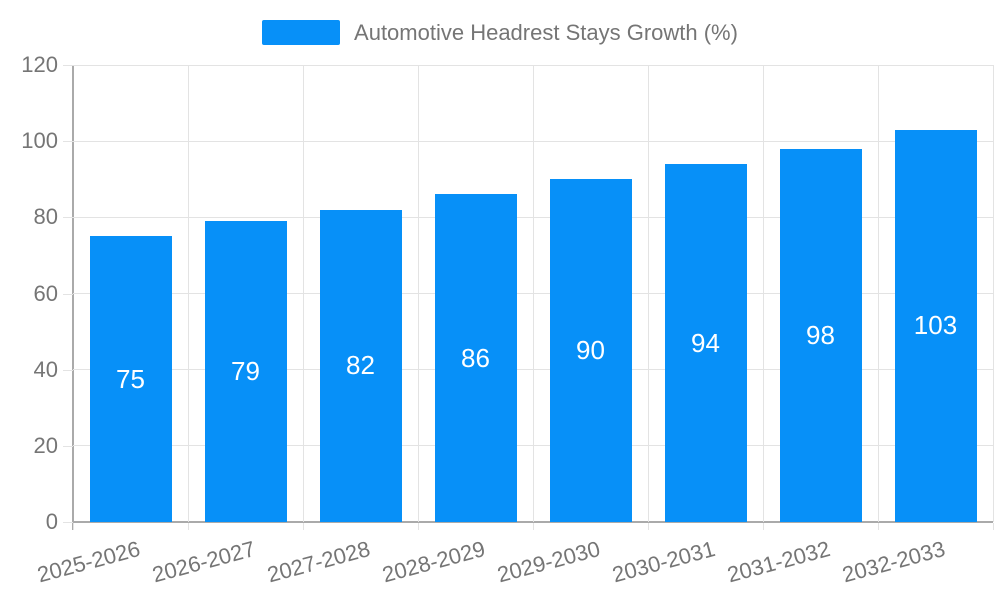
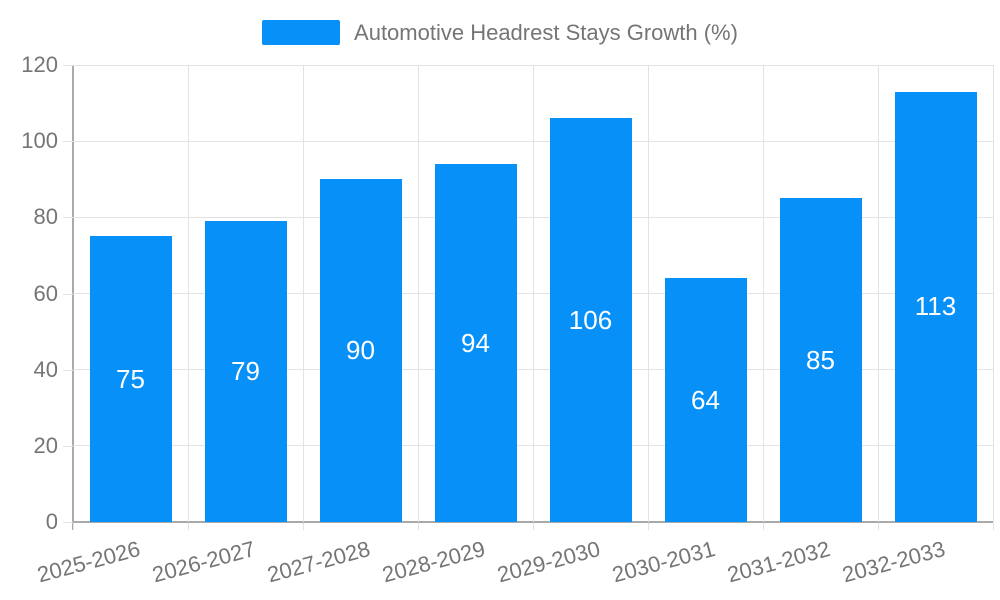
2027-2028: 82 -> 90
2028-2029: 86 -> 94
2029-2030: 90 -> 106
2030-2031: 94 -> 64
2031-2032: 98 -> 85
2032-2033: 103 -> 113
